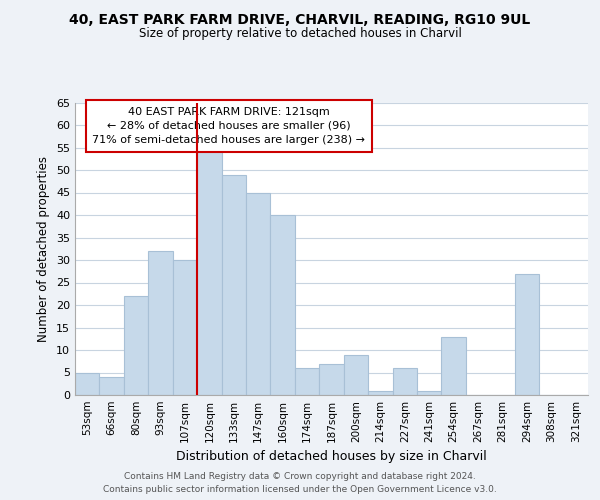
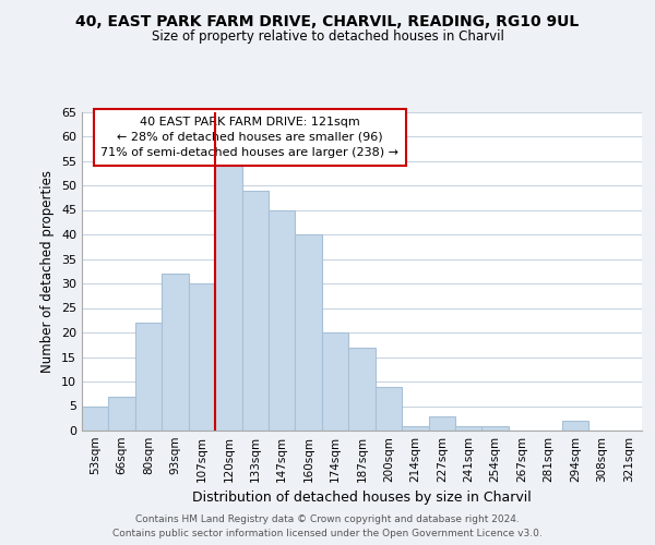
66sqm: 4 -> 7
174sqm: 6 -> 20
187sqm: 7 -> 17
227sqm: 6 -> 3
254sqm: 13 -> 1
294sqm: 27 -> 2
